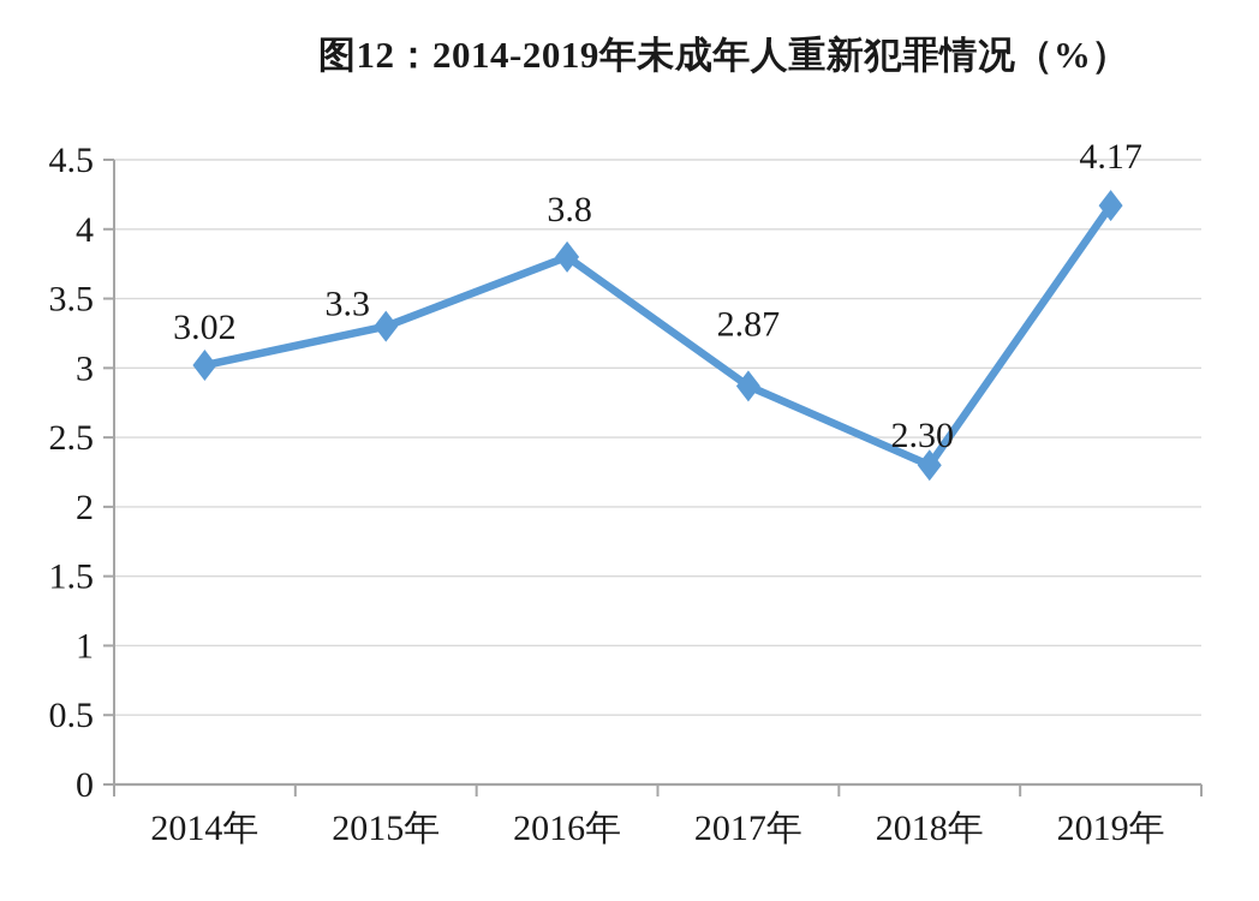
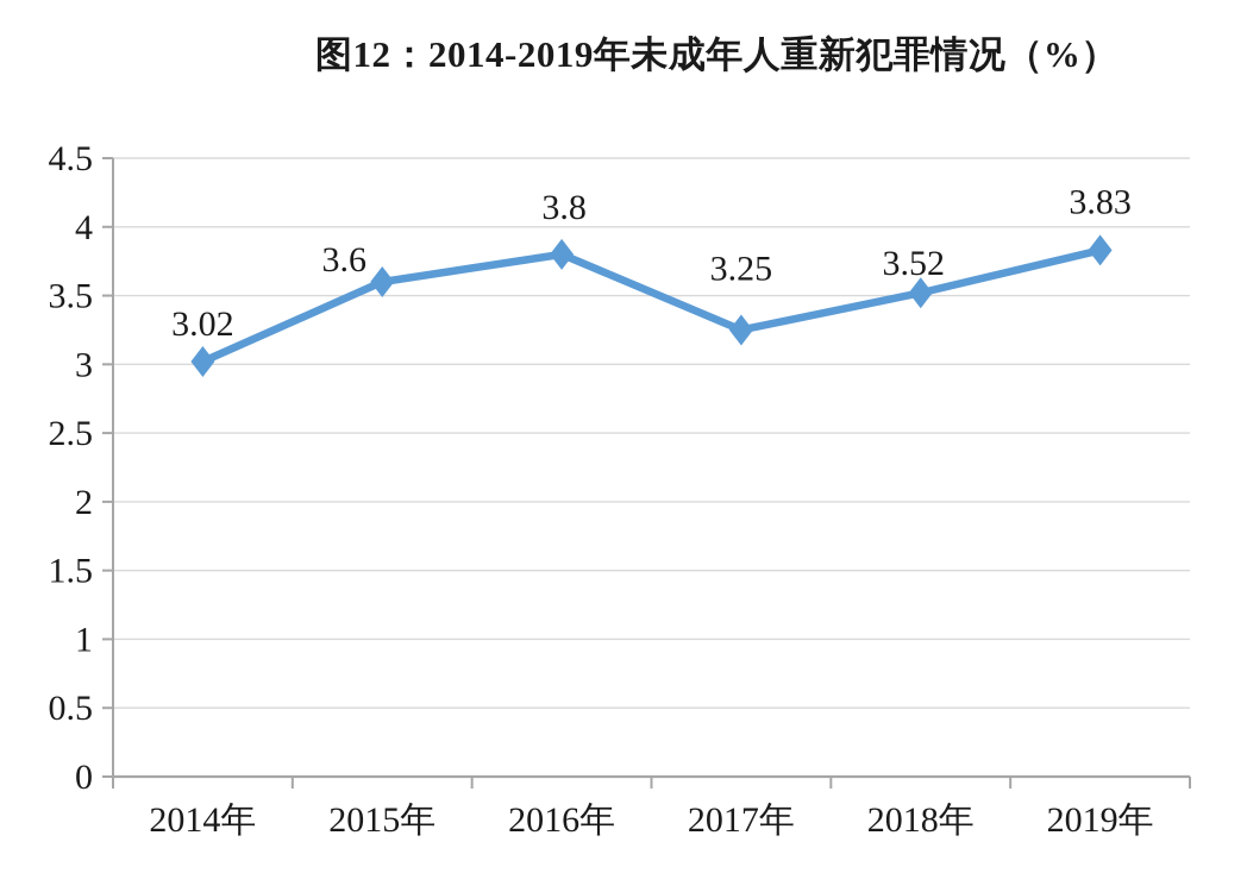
2015年: 3.3 -> 3.6
2017年: 2.87 -> 3.25
2018年: 2.30 -> 3.52
2019年: 4.17 -> 3.83
